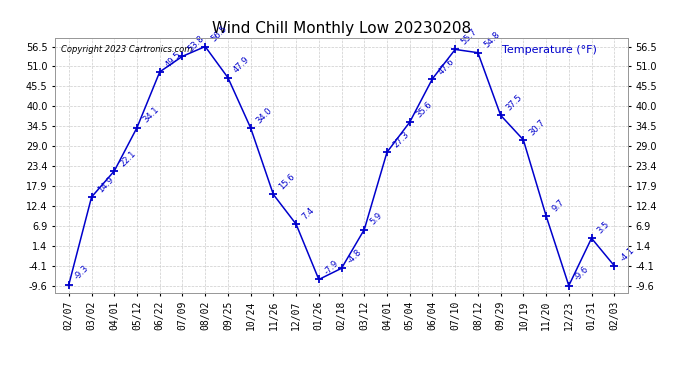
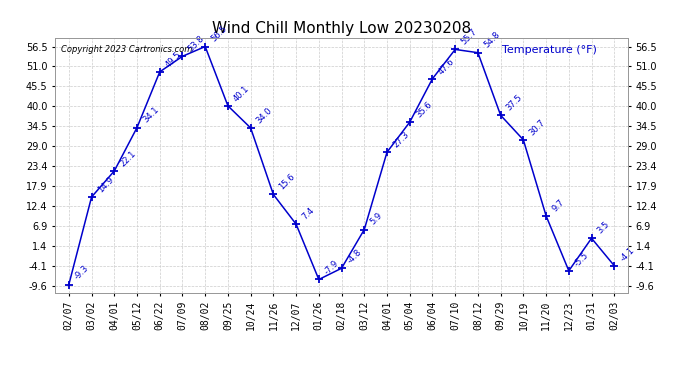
09/25: 47.9 -> 40.1
12/23: -9.6 -> -5.5
